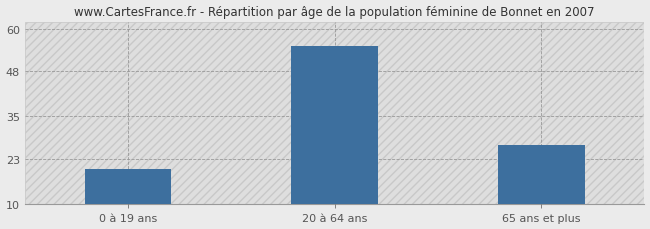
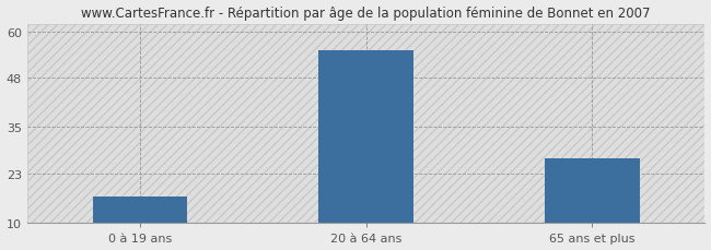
0 à 19 ans: 20 -> 17
